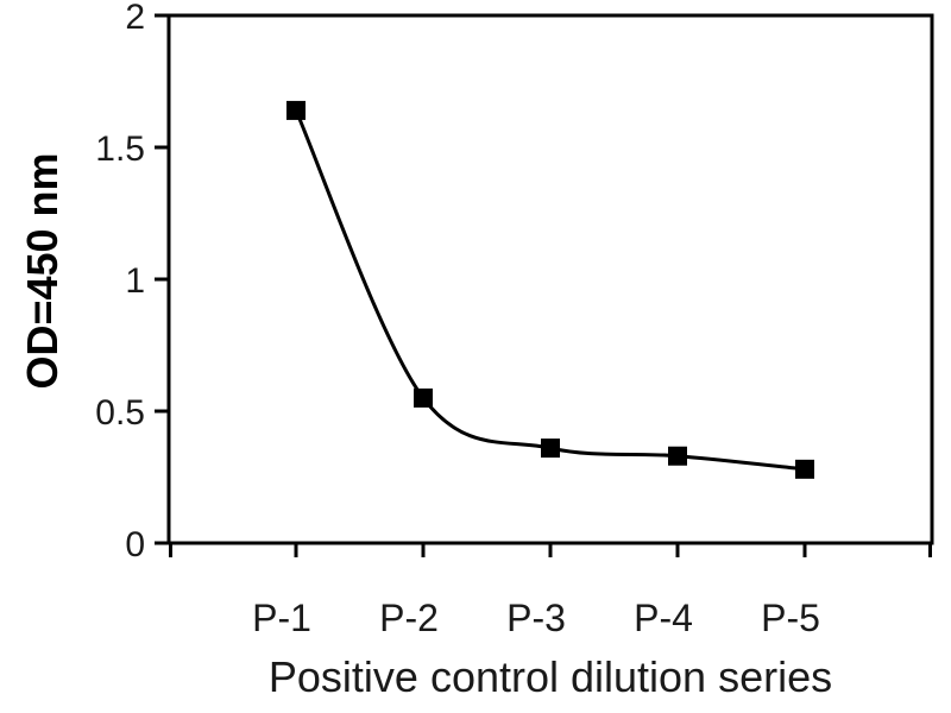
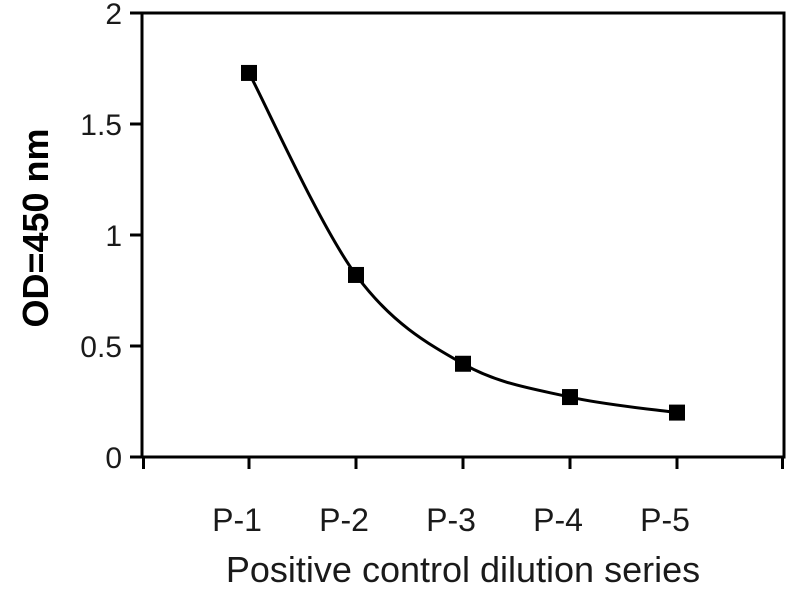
P-1: 1.64 -> 1.73
P-2: 0.55 -> 0.82
P-3: 0.36 -> 0.42
P-4: 0.33 -> 0.27
P-5: 0.28 -> 0.20
